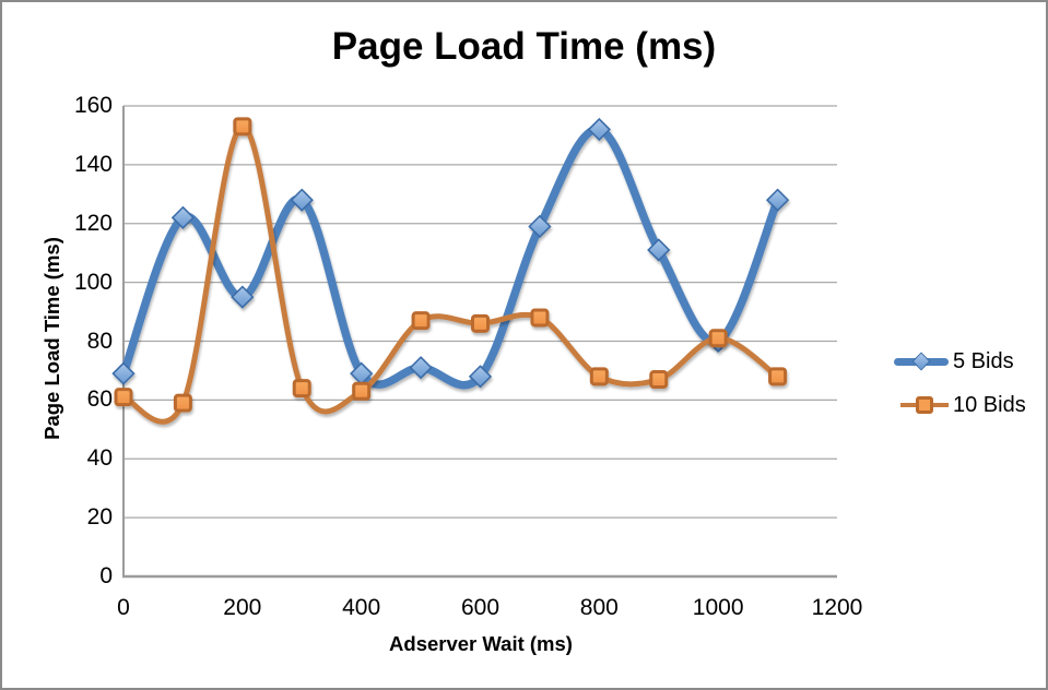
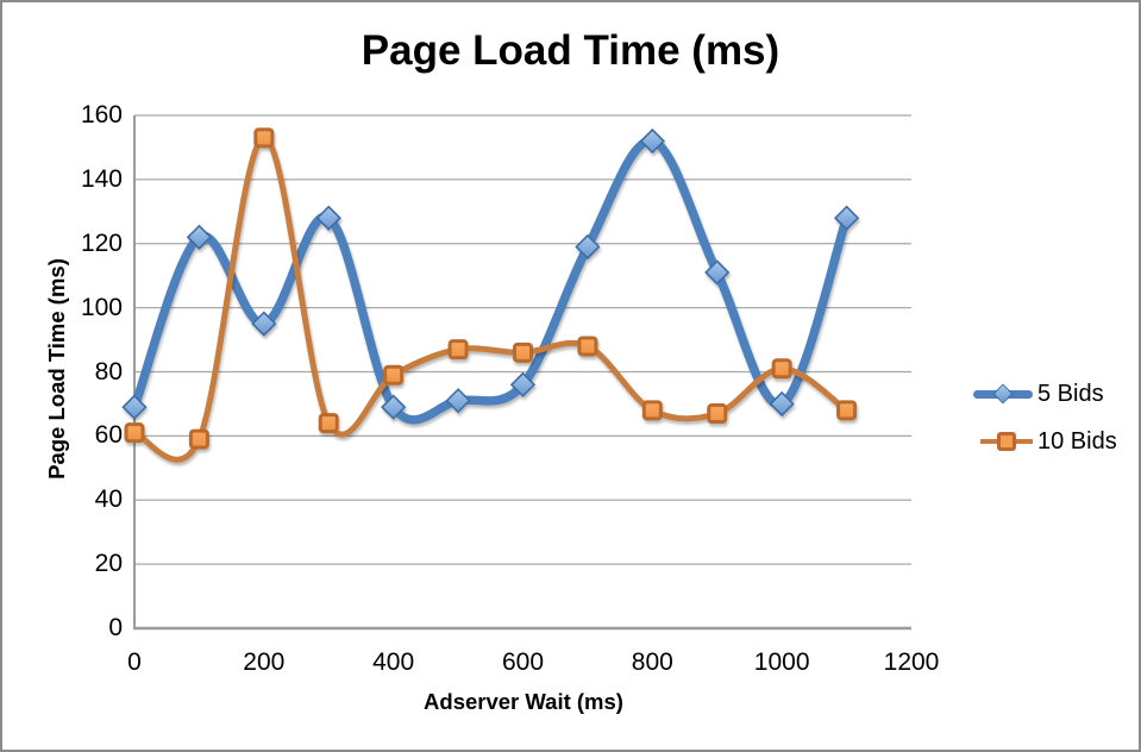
10 Bids/400: 63 -> 79
5 Bids/600: 68 -> 76
5 Bids/1000: 80 -> 70
